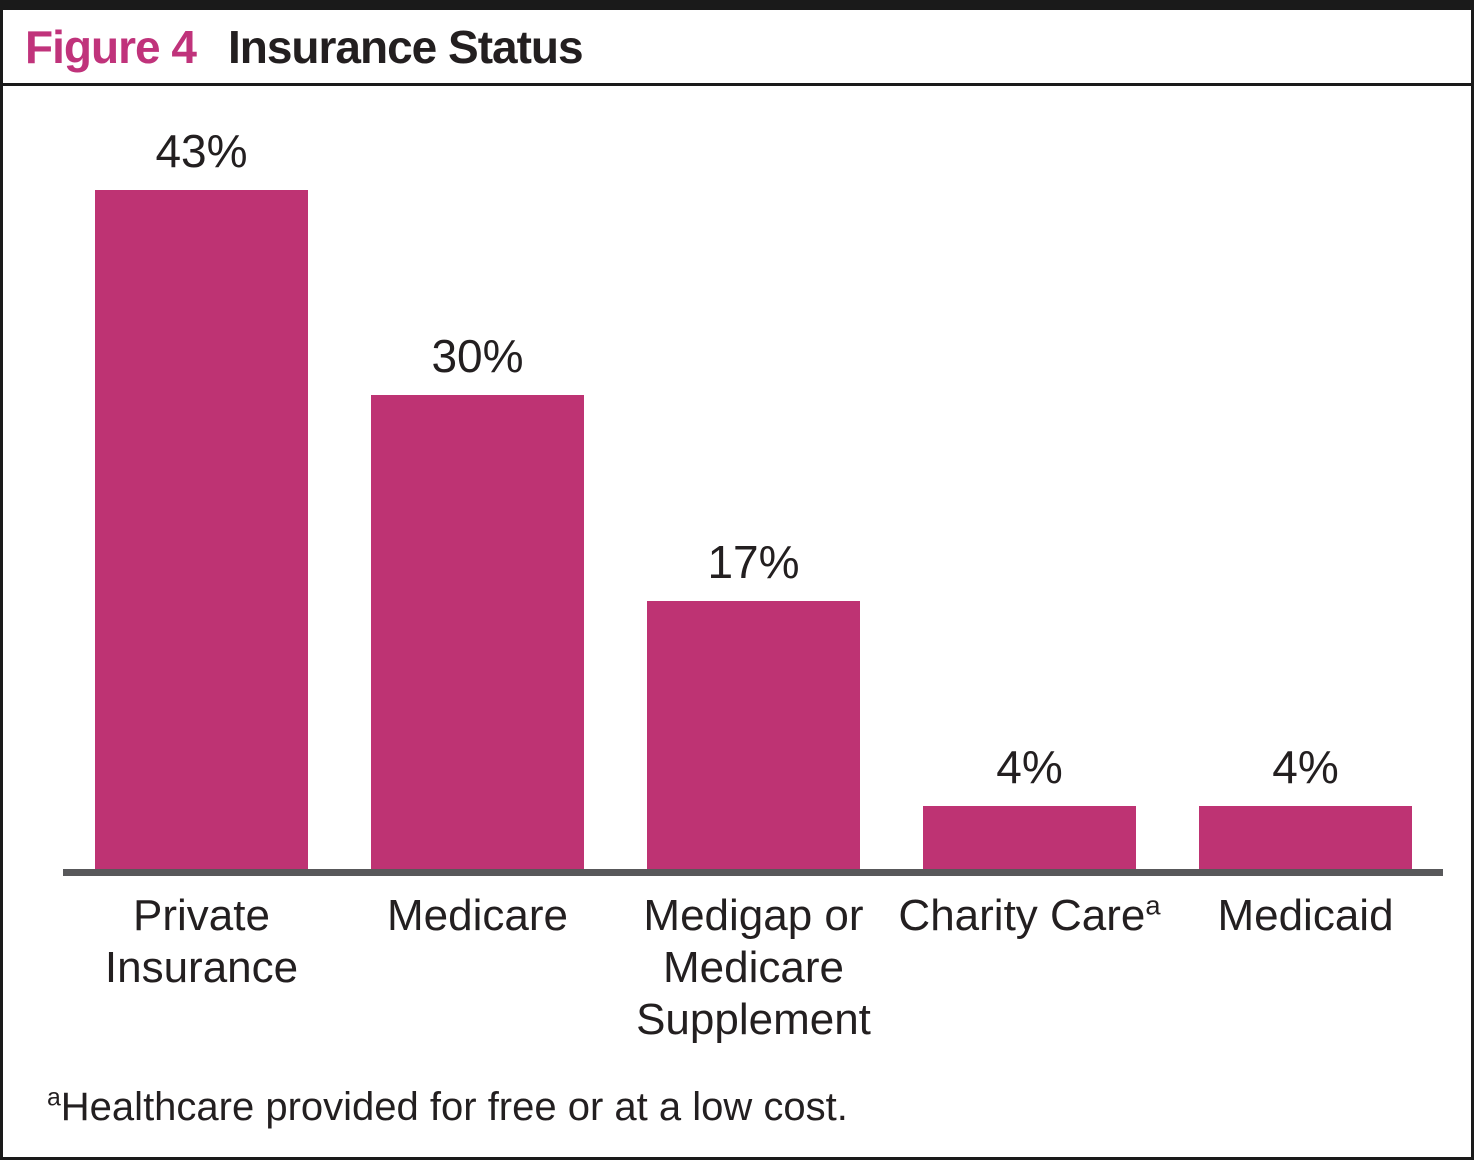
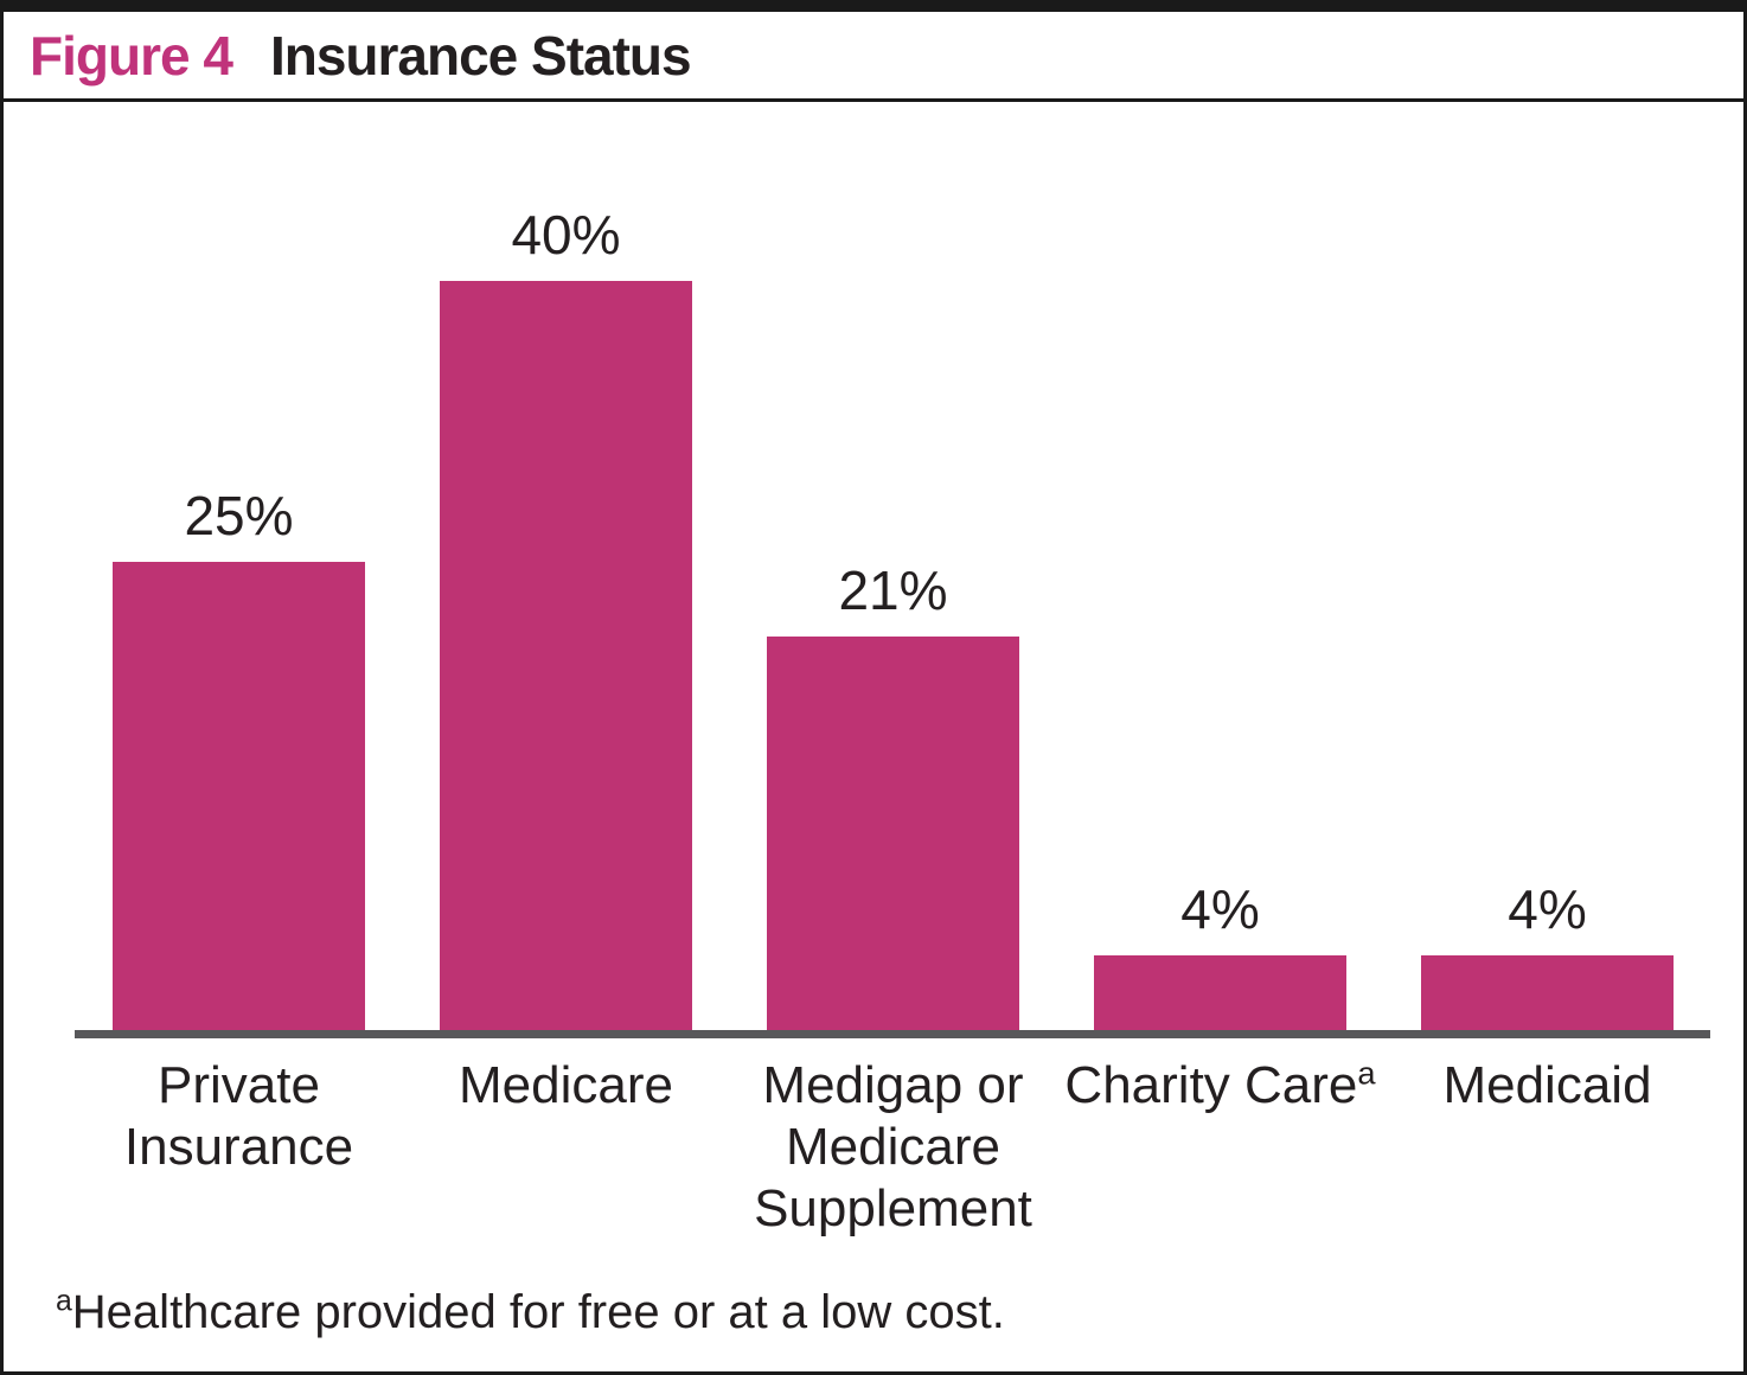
Private Insurance: 43% -> 25%
Medicare: 30% -> 40%
Medigap or Medicare Supplement: 17% -> 21%
